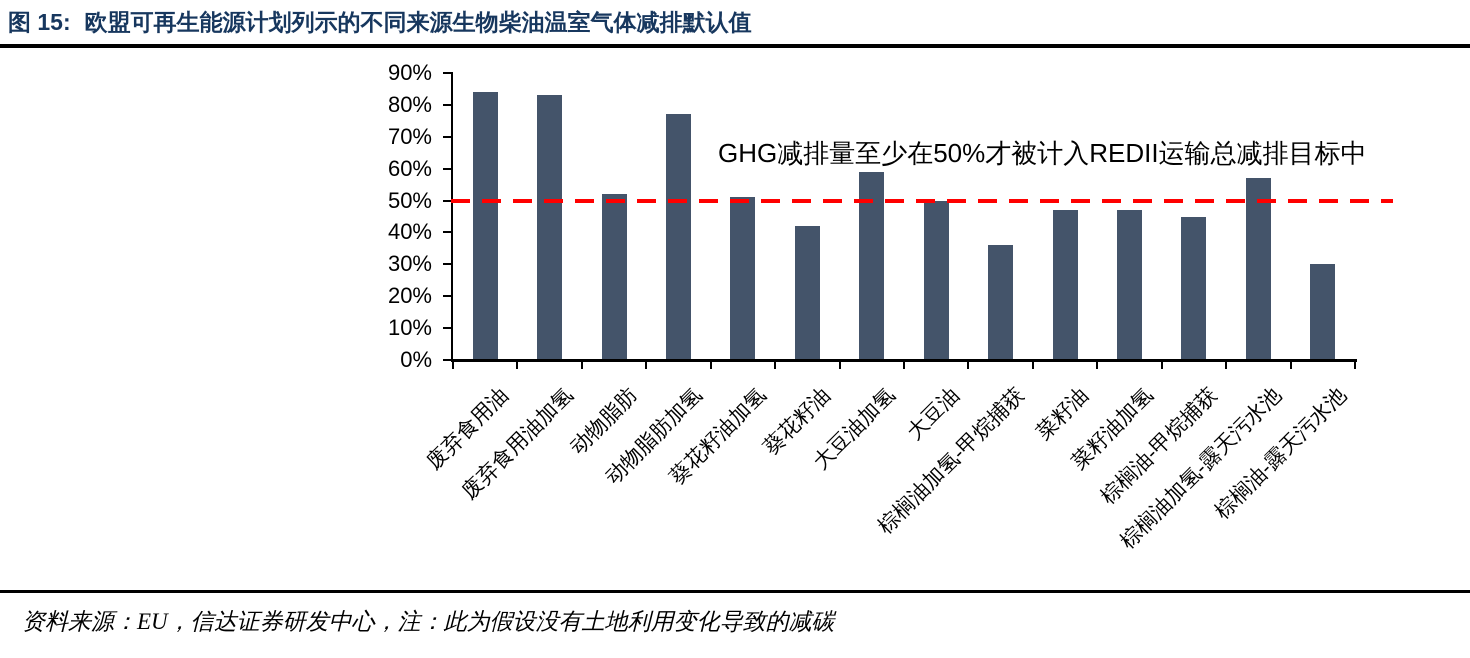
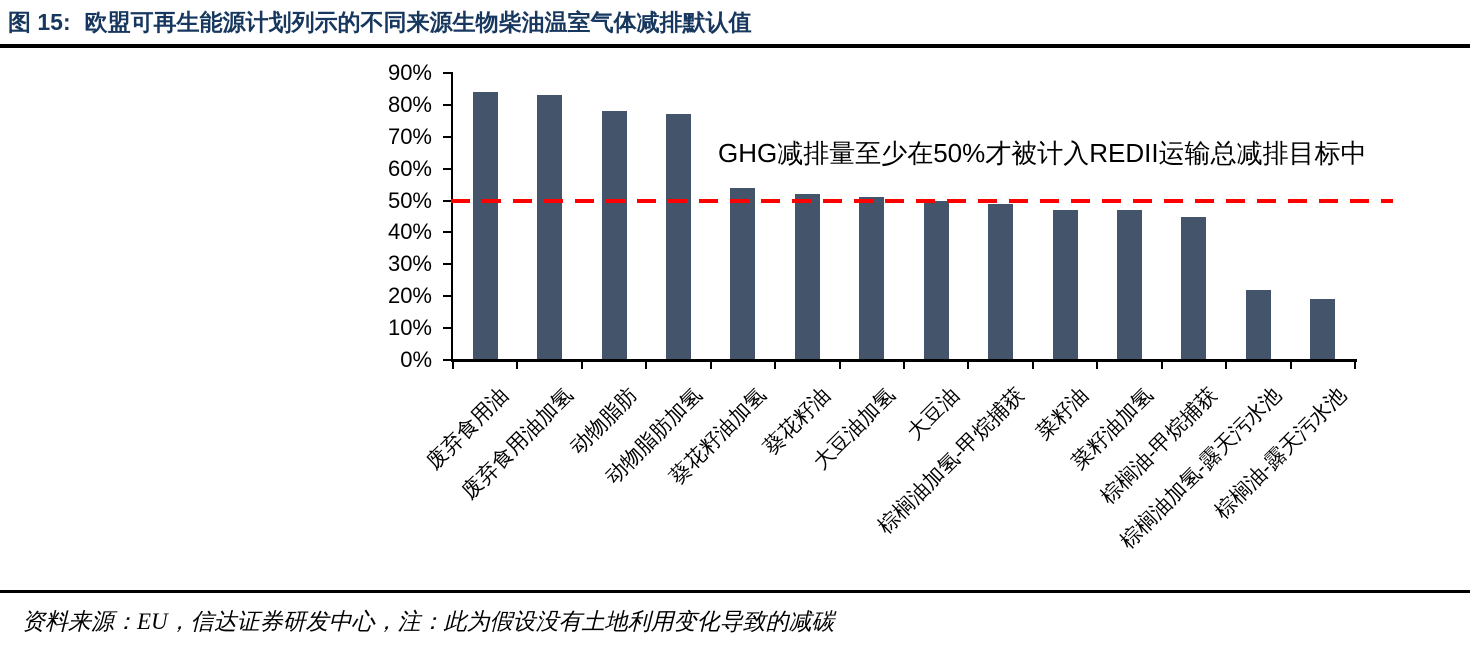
动物脂肪: 52% -> 78%
葵花籽油加氢: 51% -> 54%
葵花籽油: 42% -> 52%
大豆油加氢: 59% -> 51%
棕榈油加氢-甲烷捕获: 36% -> 49%
棕榈油加氢-露天污水池: 57% -> 22%
棕榈油-露天污水池: 30% -> 19%
